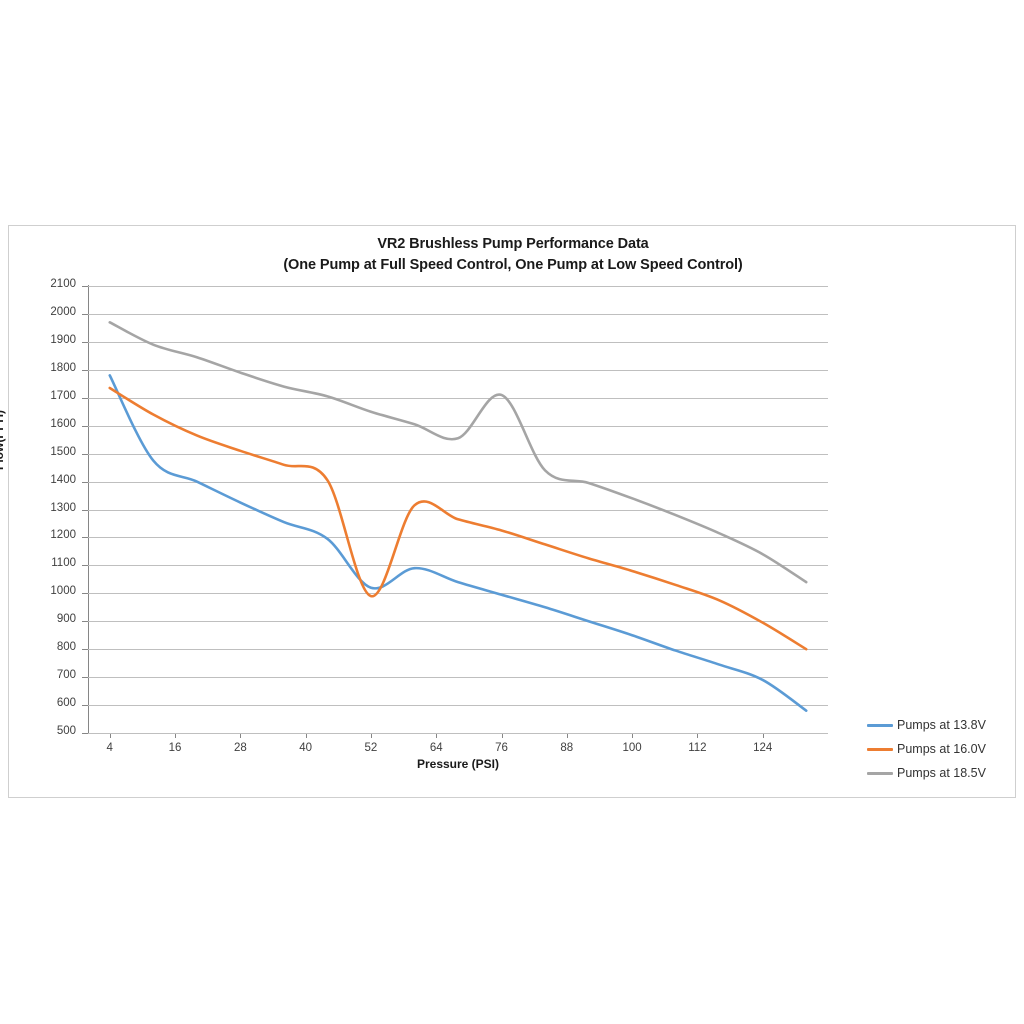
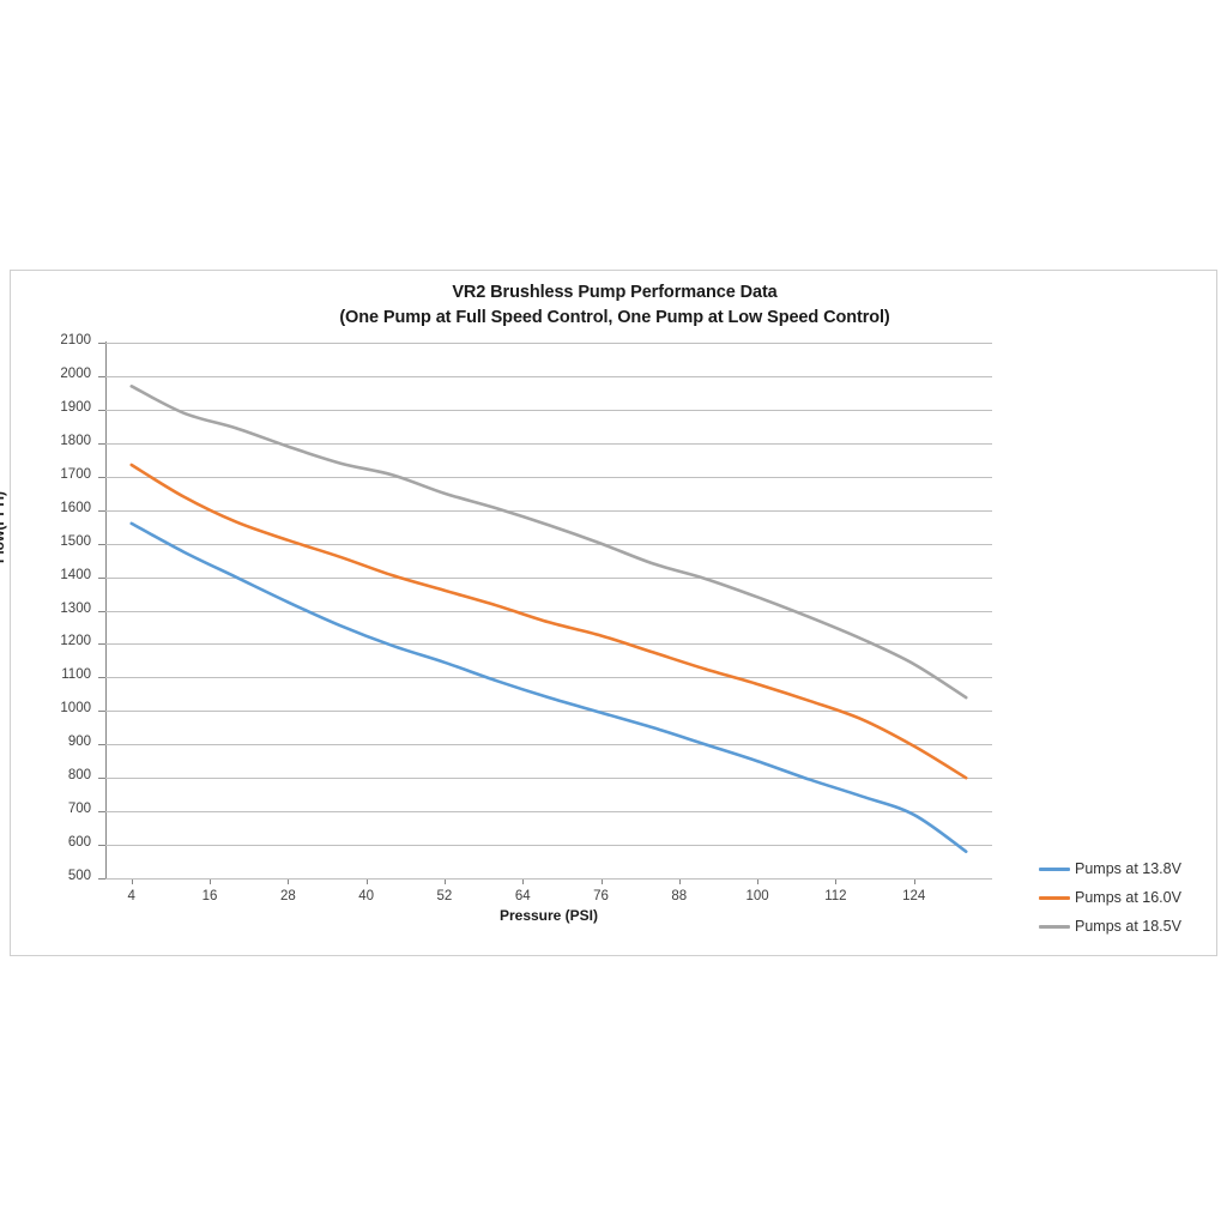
Pumps at 13.8V/4: 1780 -> 1560
Pumps at 13.8V/52: 1020 -> 1140
Pumps at 16.0V/52: 990 -> 1360
Pumps at 18.5V/76: 1710 -> 1500
